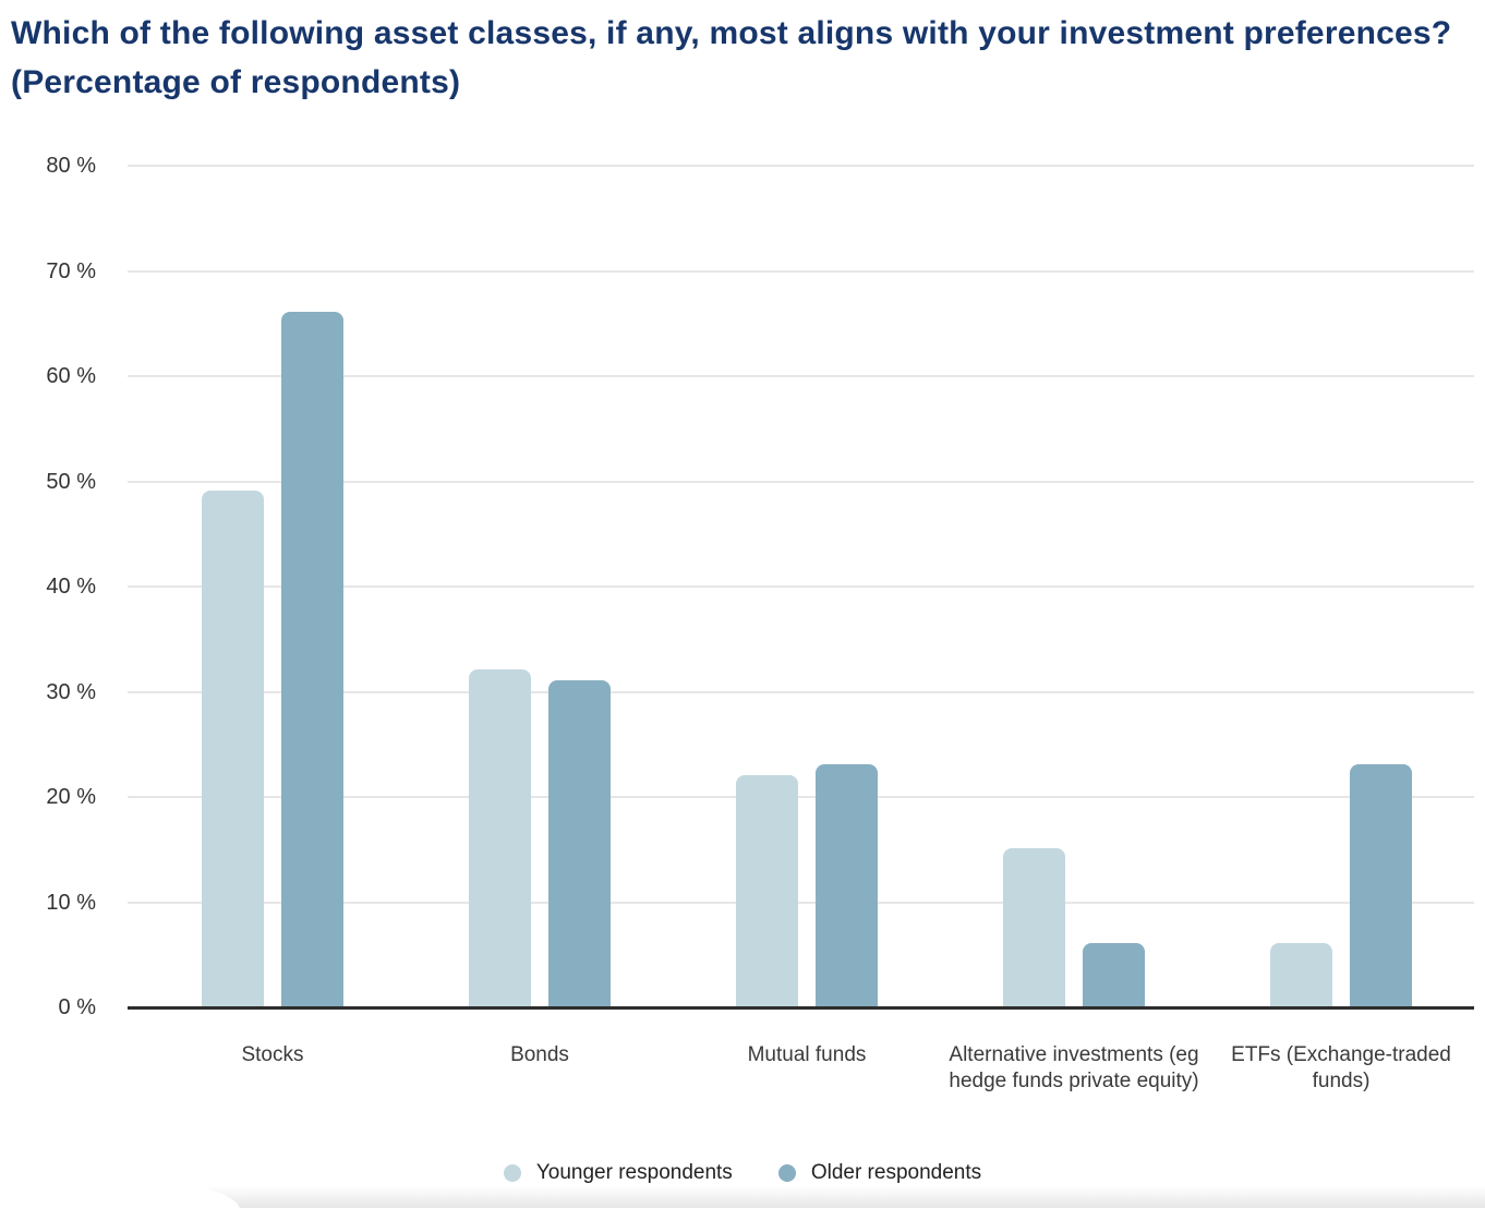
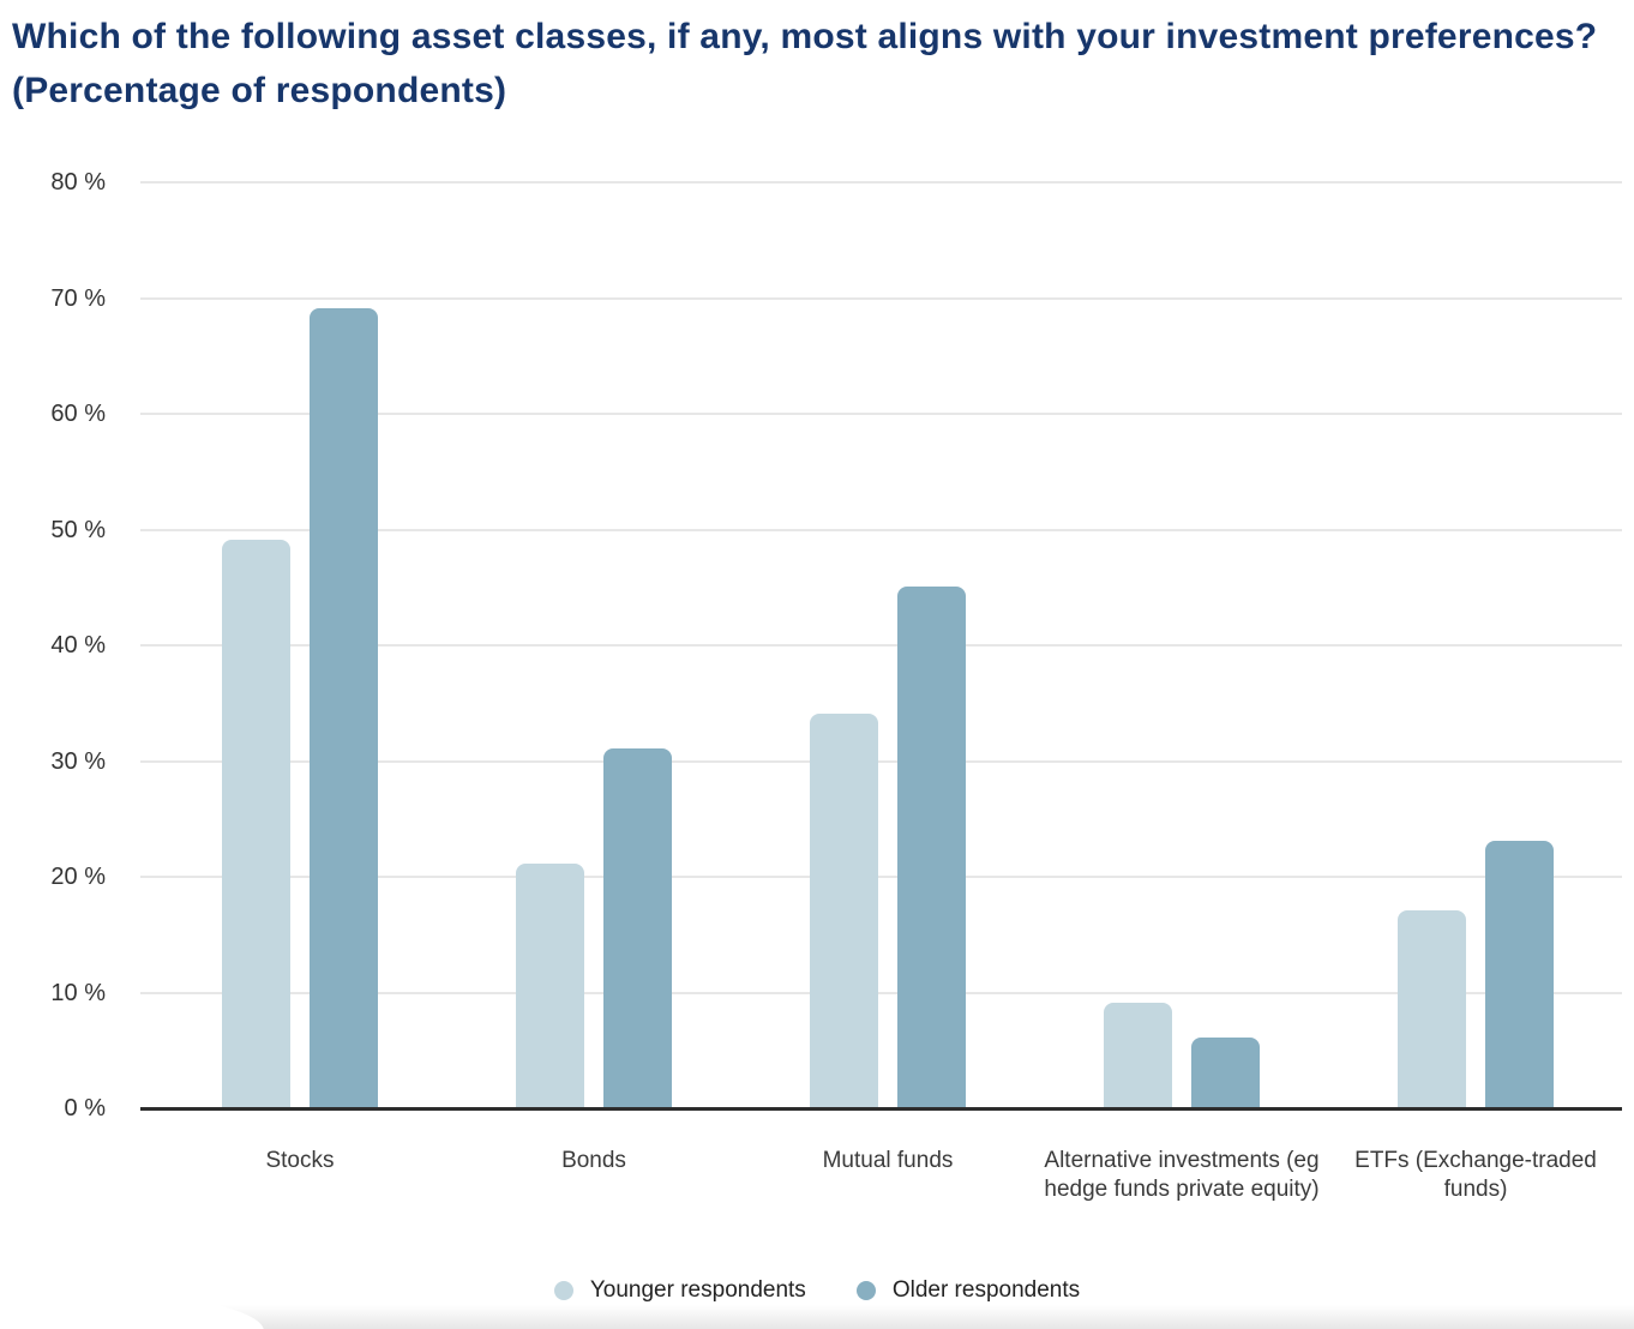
Older respondents/Stocks: 66% -> 69%
Younger respondents/Bonds: 32% -> 21%
Younger respondents/Mutual funds: 22% -> 34%
Older respondents/Mutual funds: 23% -> 45%
Younger respondents/Alternative investments (eg hedge funds private equity): 15% -> 9%
Younger respondents/ETFs (Exchange-traded funds): 6% -> 17%
